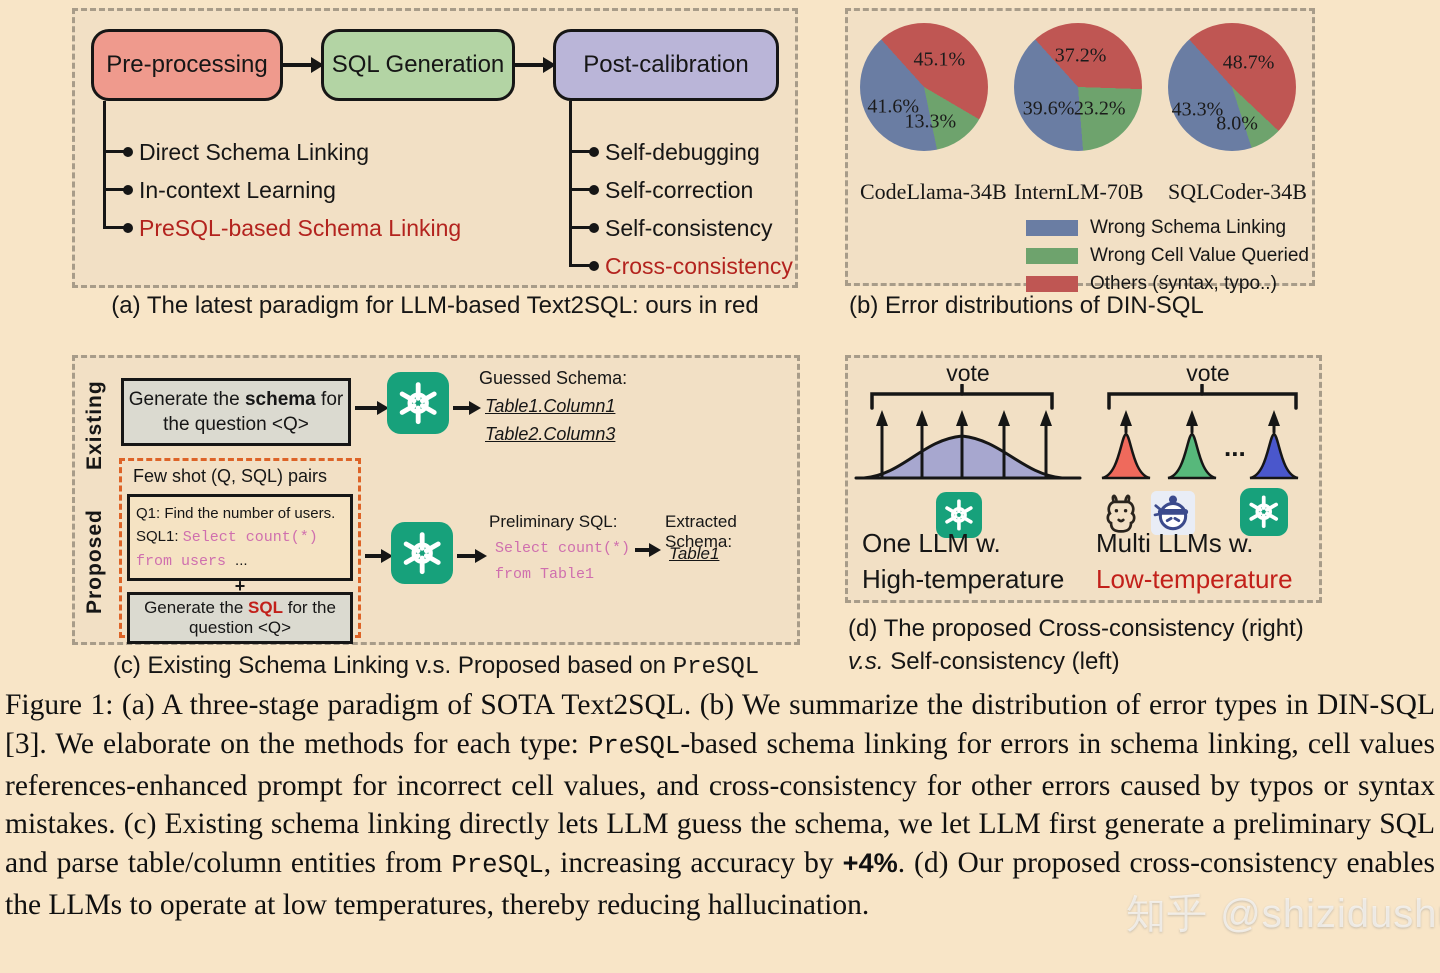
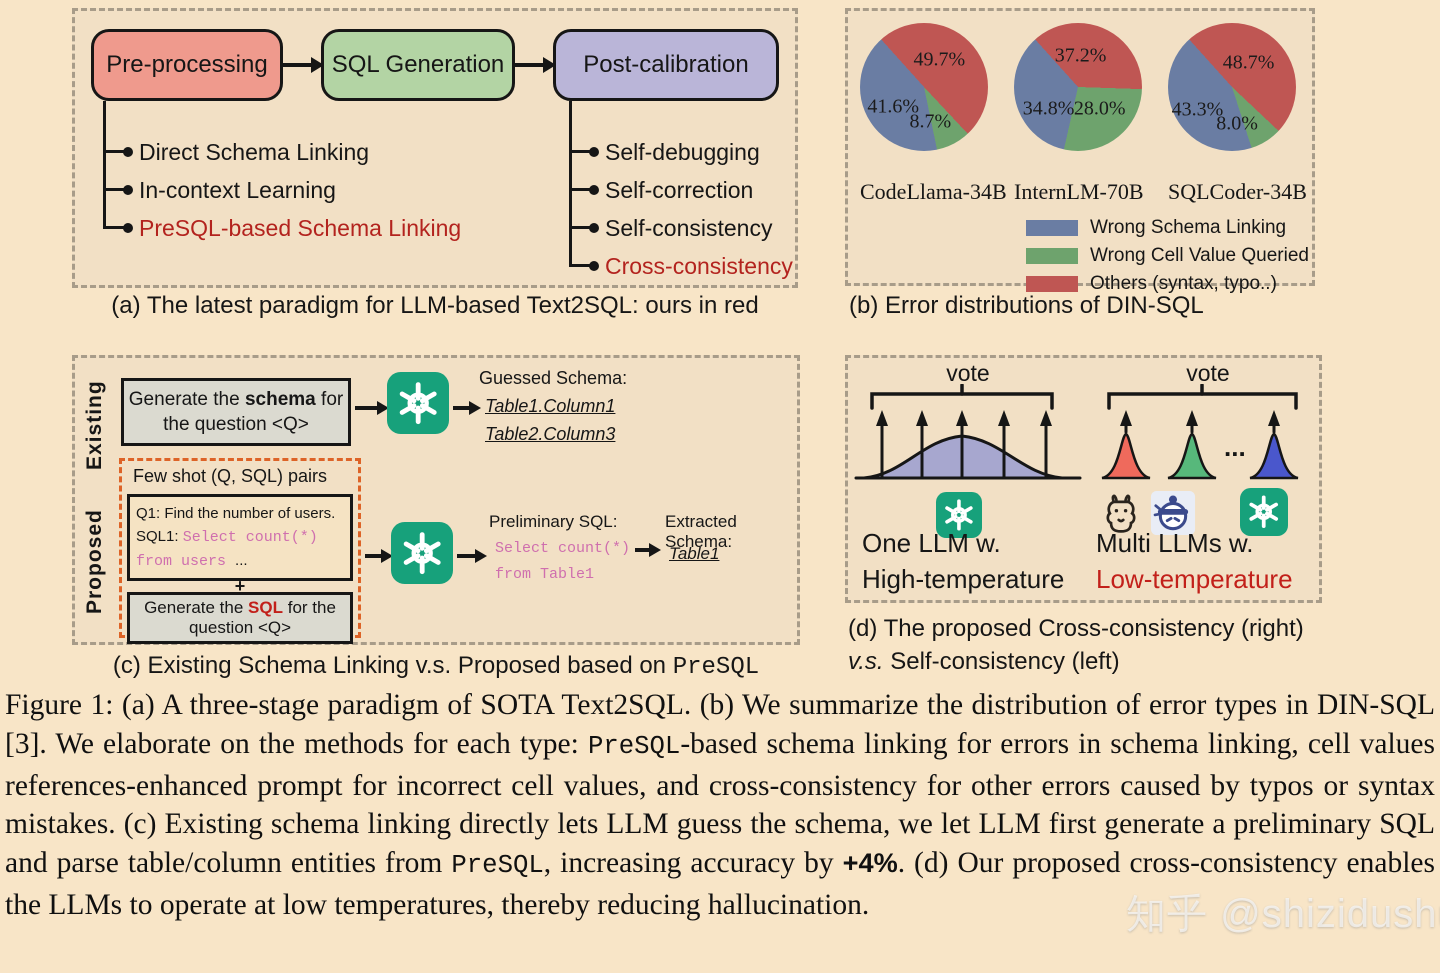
CodeLlama-34B/Others (syntax, typo..): 45.1% -> 49.7%
CodeLlama-34B/Wrong Cell Value Queried: 13.3% -> 8.7%
InternLM-70B/Wrong Cell Value Queried: 23.2% -> 28.0%
InternLM-70B/Wrong Schema Linking: 39.6% -> 34.8%
